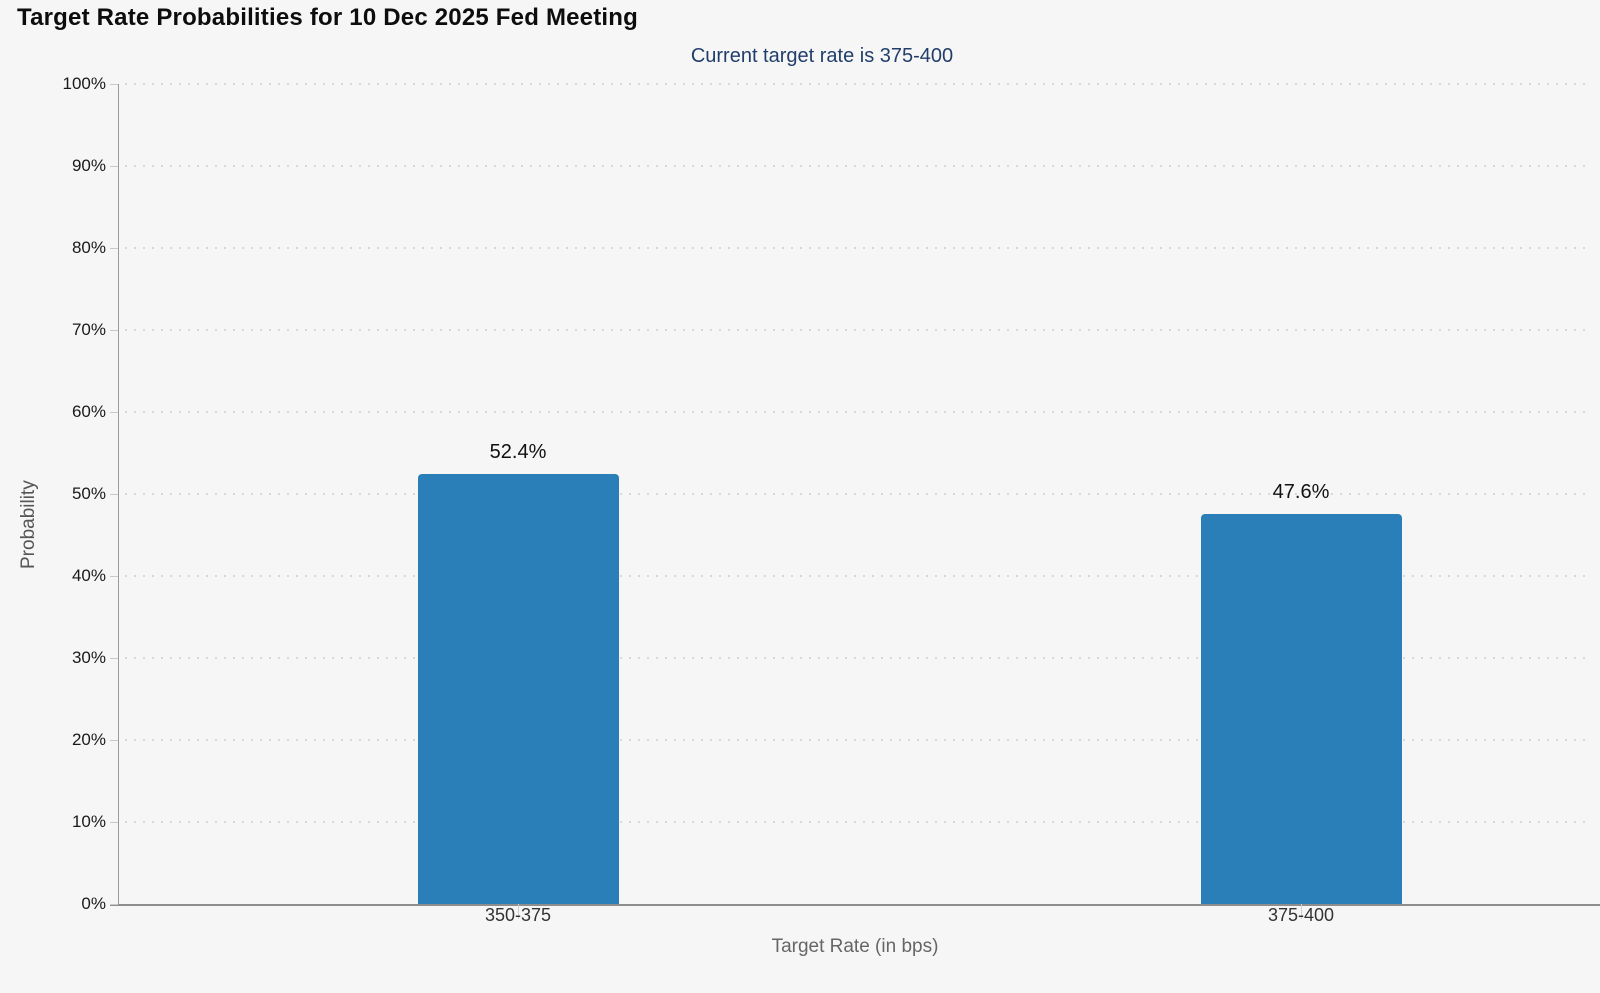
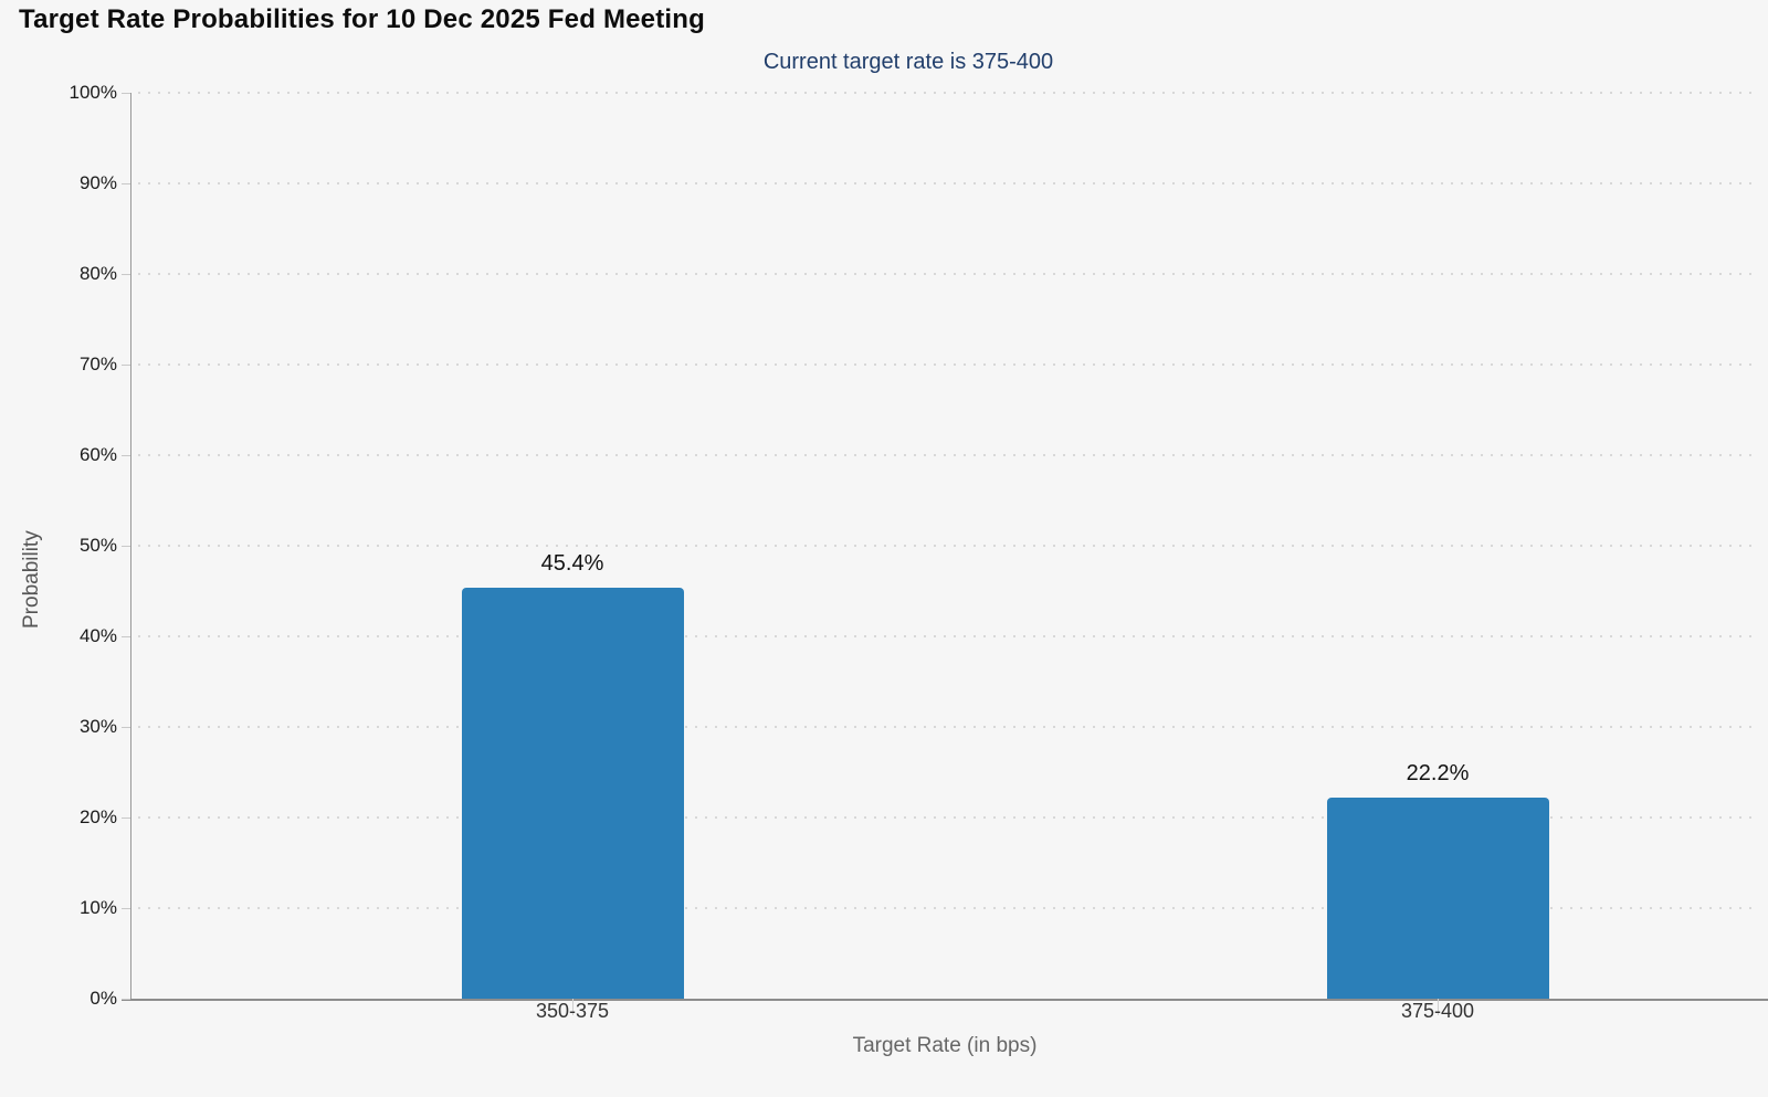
350-375: 52.4% -> 45.4%
375-400: 47.6% -> 22.2%
